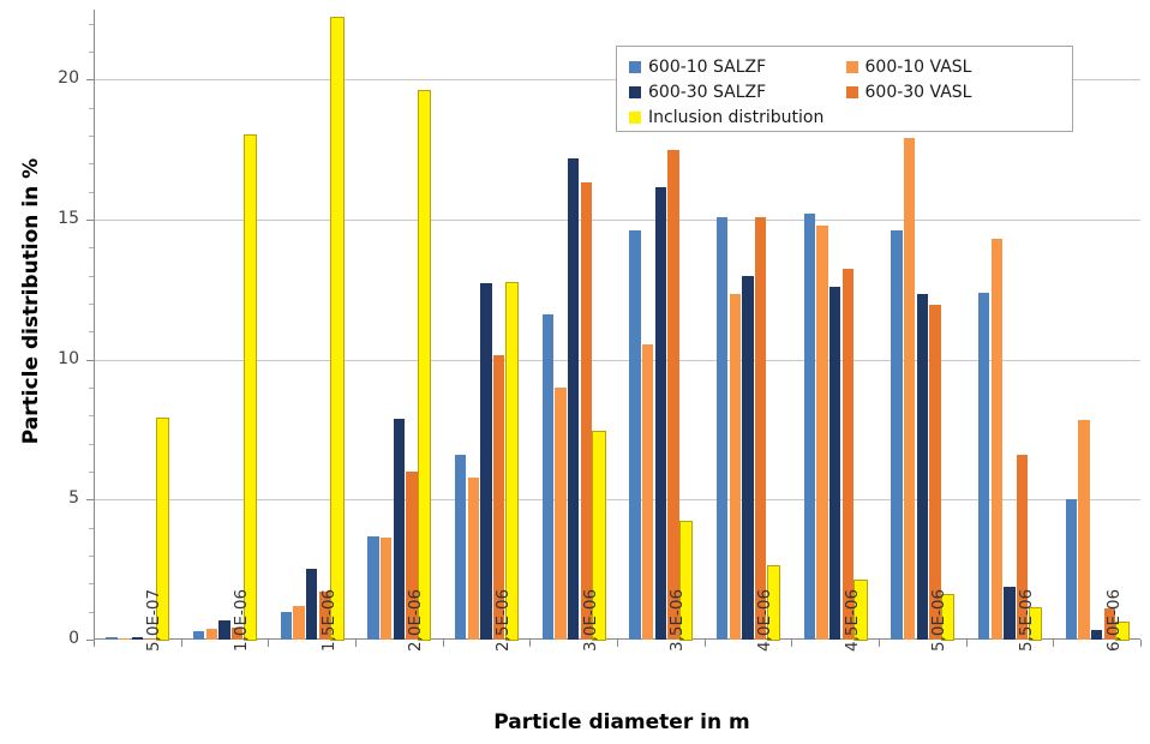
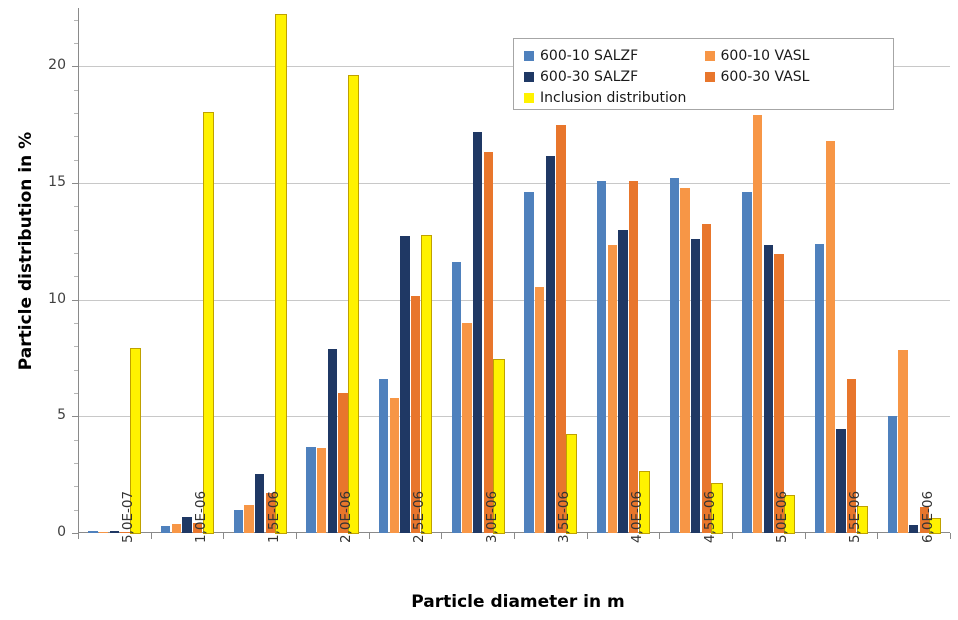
600-10 VASL/5,5E-06: 14.3 -> 16.8
600-30 SALZF/5,5E-06: 1.9 -> 4.5
